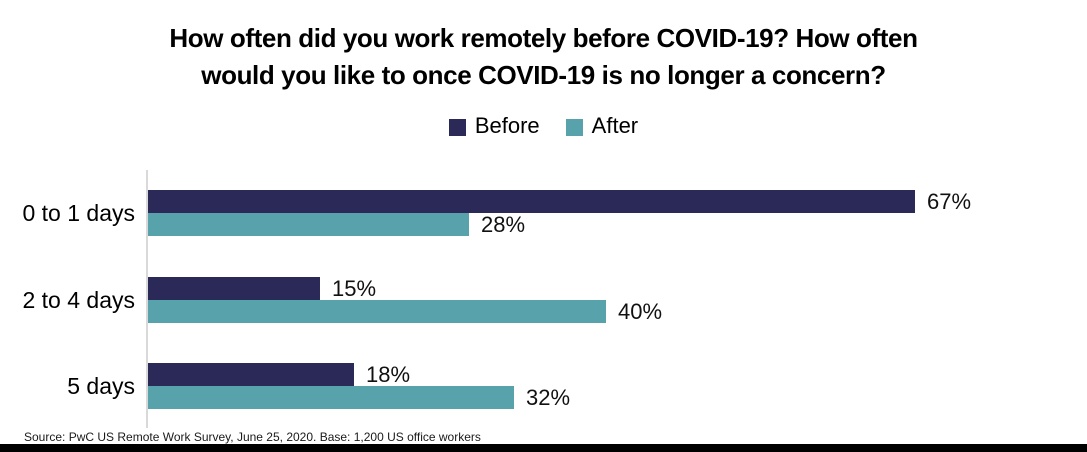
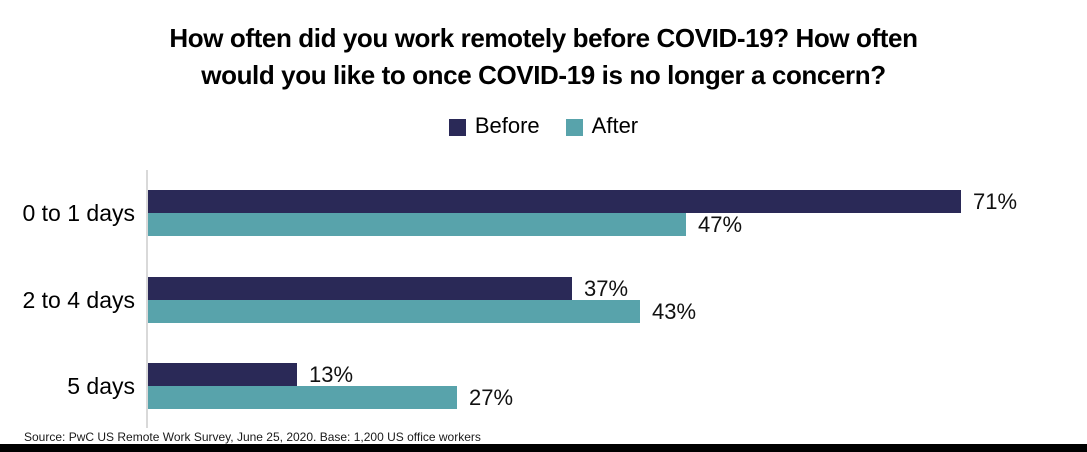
Before/0 to 1 days: 67% -> 71%
After/0 to 1 days: 28% -> 47%
Before/2 to 4 days: 15% -> 37%
After/2 to 4 days: 40% -> 43%
Before/5 days: 18% -> 13%
After/5 days: 32% -> 27%
